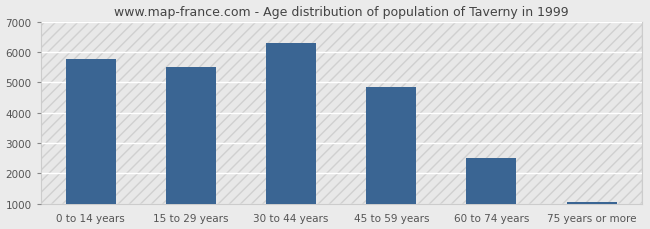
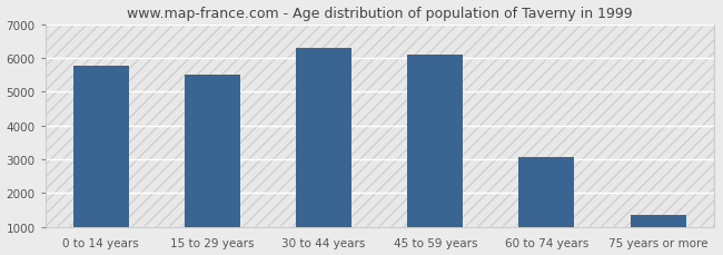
45 to 59 years: 4850 -> 6100
60 to 74 years: 2500 -> 3050
75 years or more: 1050 -> 1350
